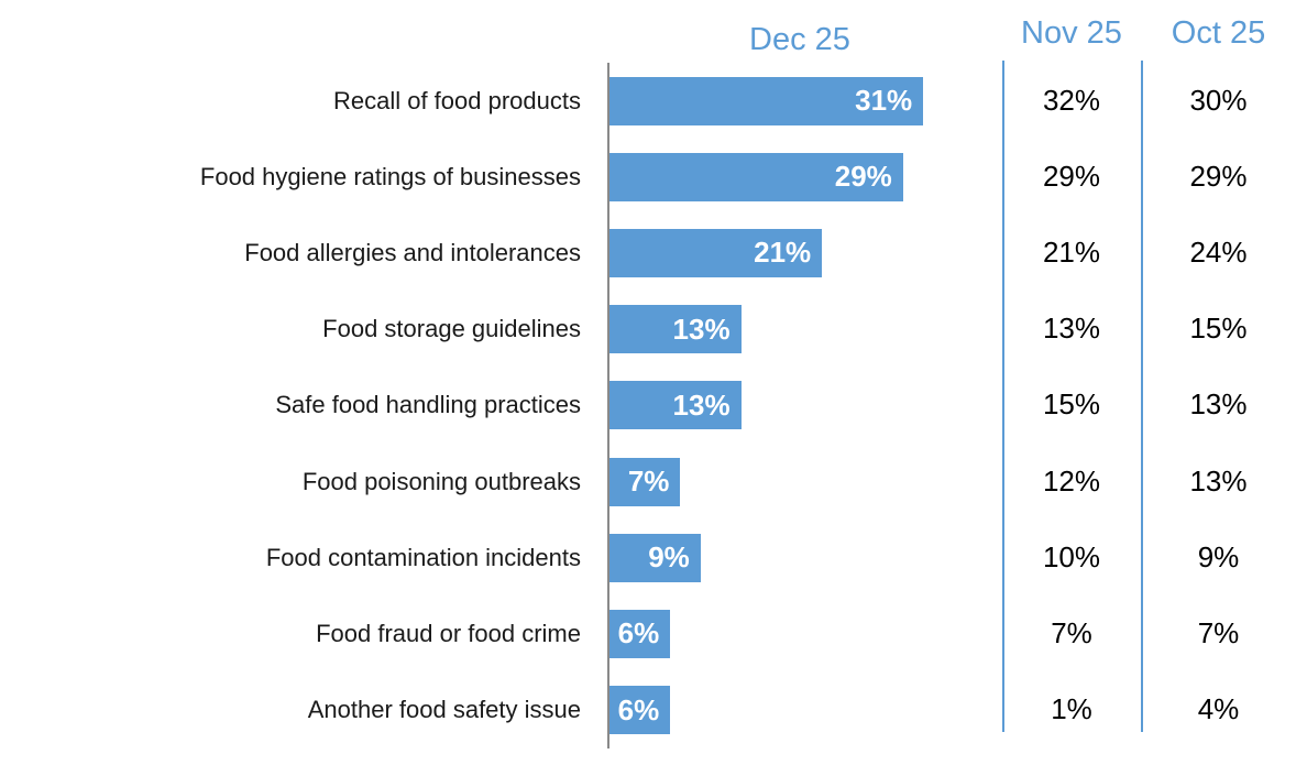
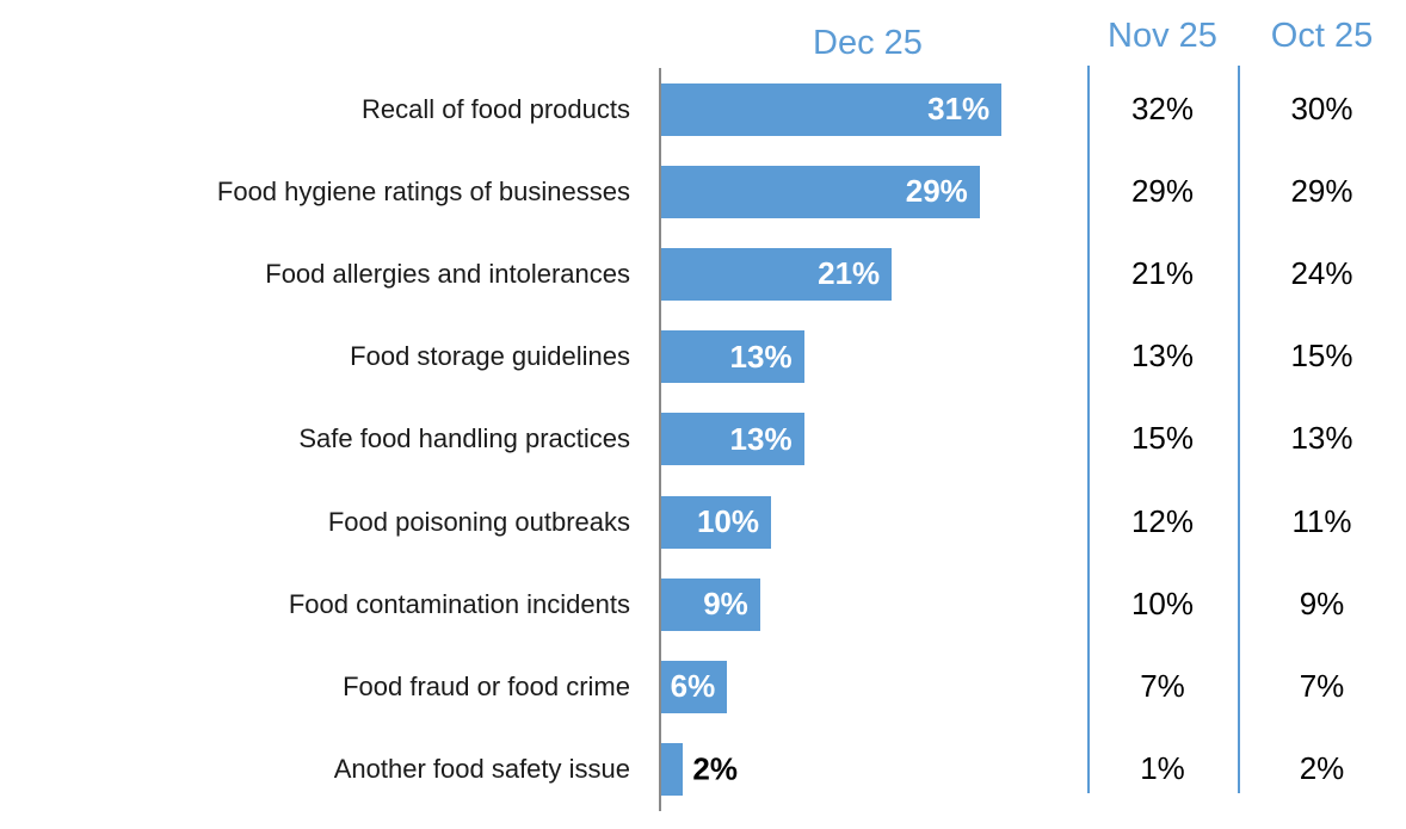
Dec 25/Food poisoning outbreaks: 7% -> 10%
Oct 25/Food poisoning outbreaks: 13% -> 11%
Dec 25/Another food safety issue: 6% -> 2%
Oct 25/Another food safety issue: 4% -> 2%
